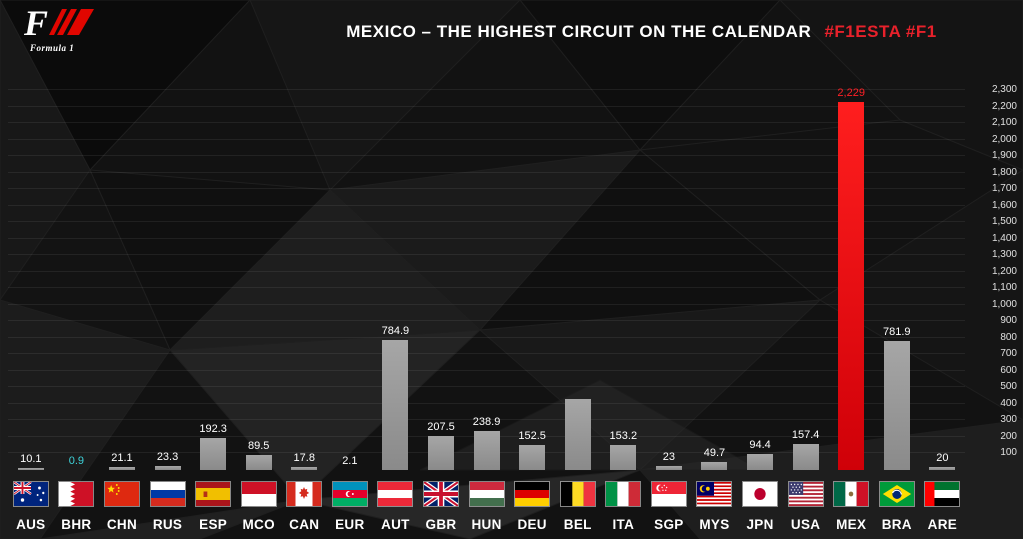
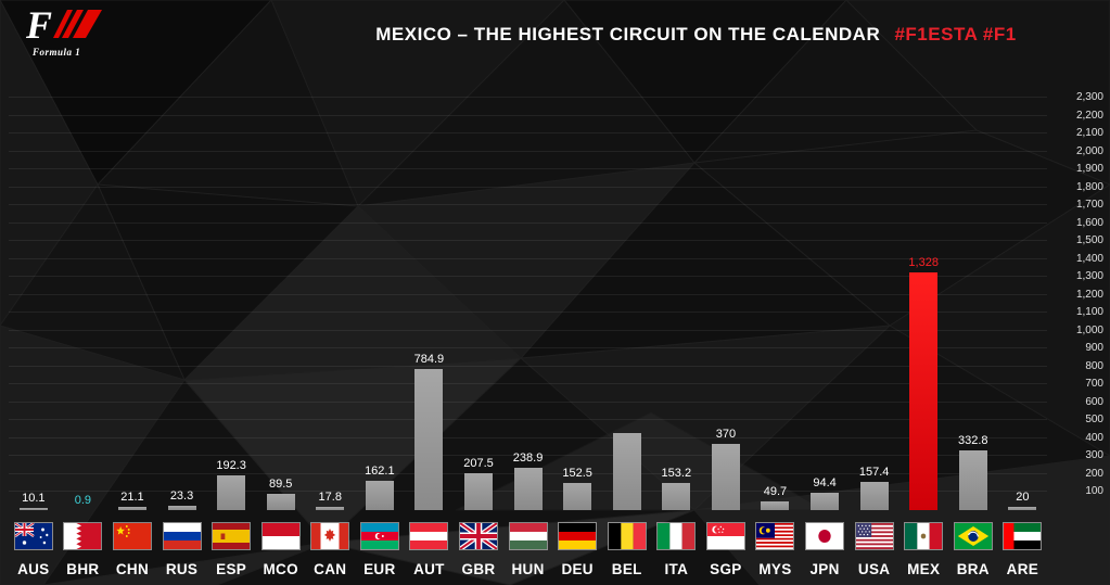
EUR: 2.1 -> 162.1
SGP: 23 -> 370
MEX: 2,229 -> 1,328
BRA: 781.9 -> 332.8
